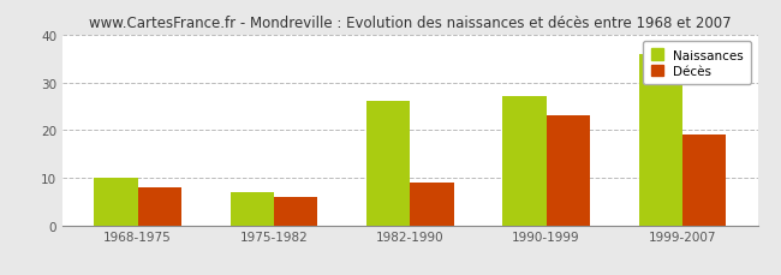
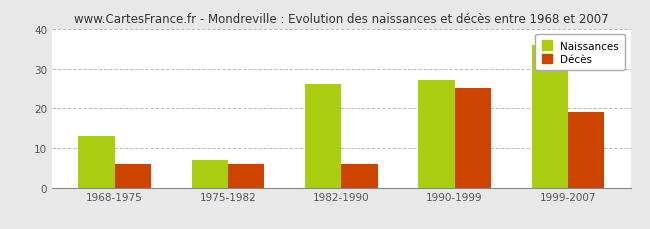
Naissances/1968-1975: 10 -> 13
Décès/1968-1975: 8 -> 6
Décès/1982-1990: 9 -> 6
Décès/1990-1999: 23 -> 25
